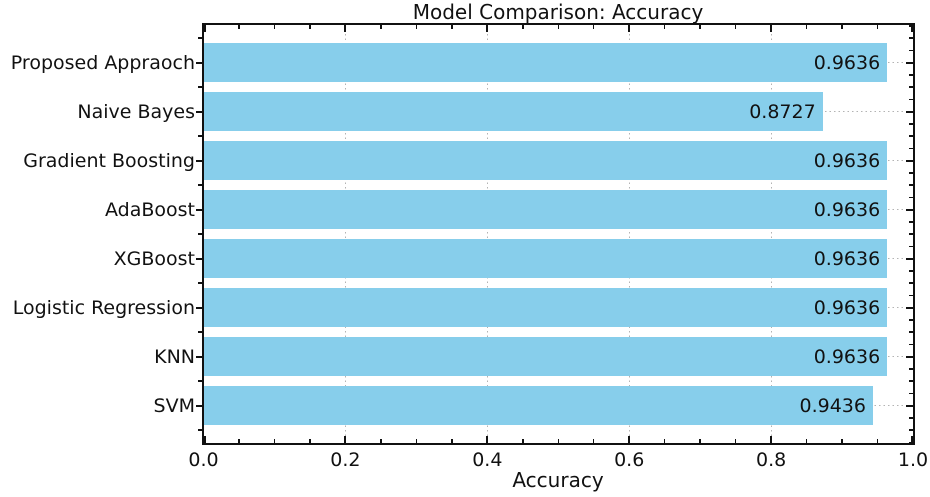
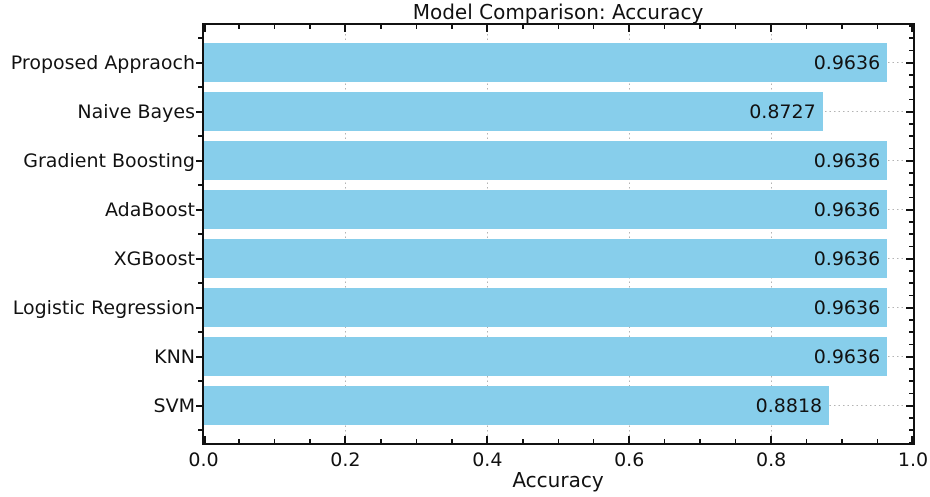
SVM: 0.9436 -> 0.8818
